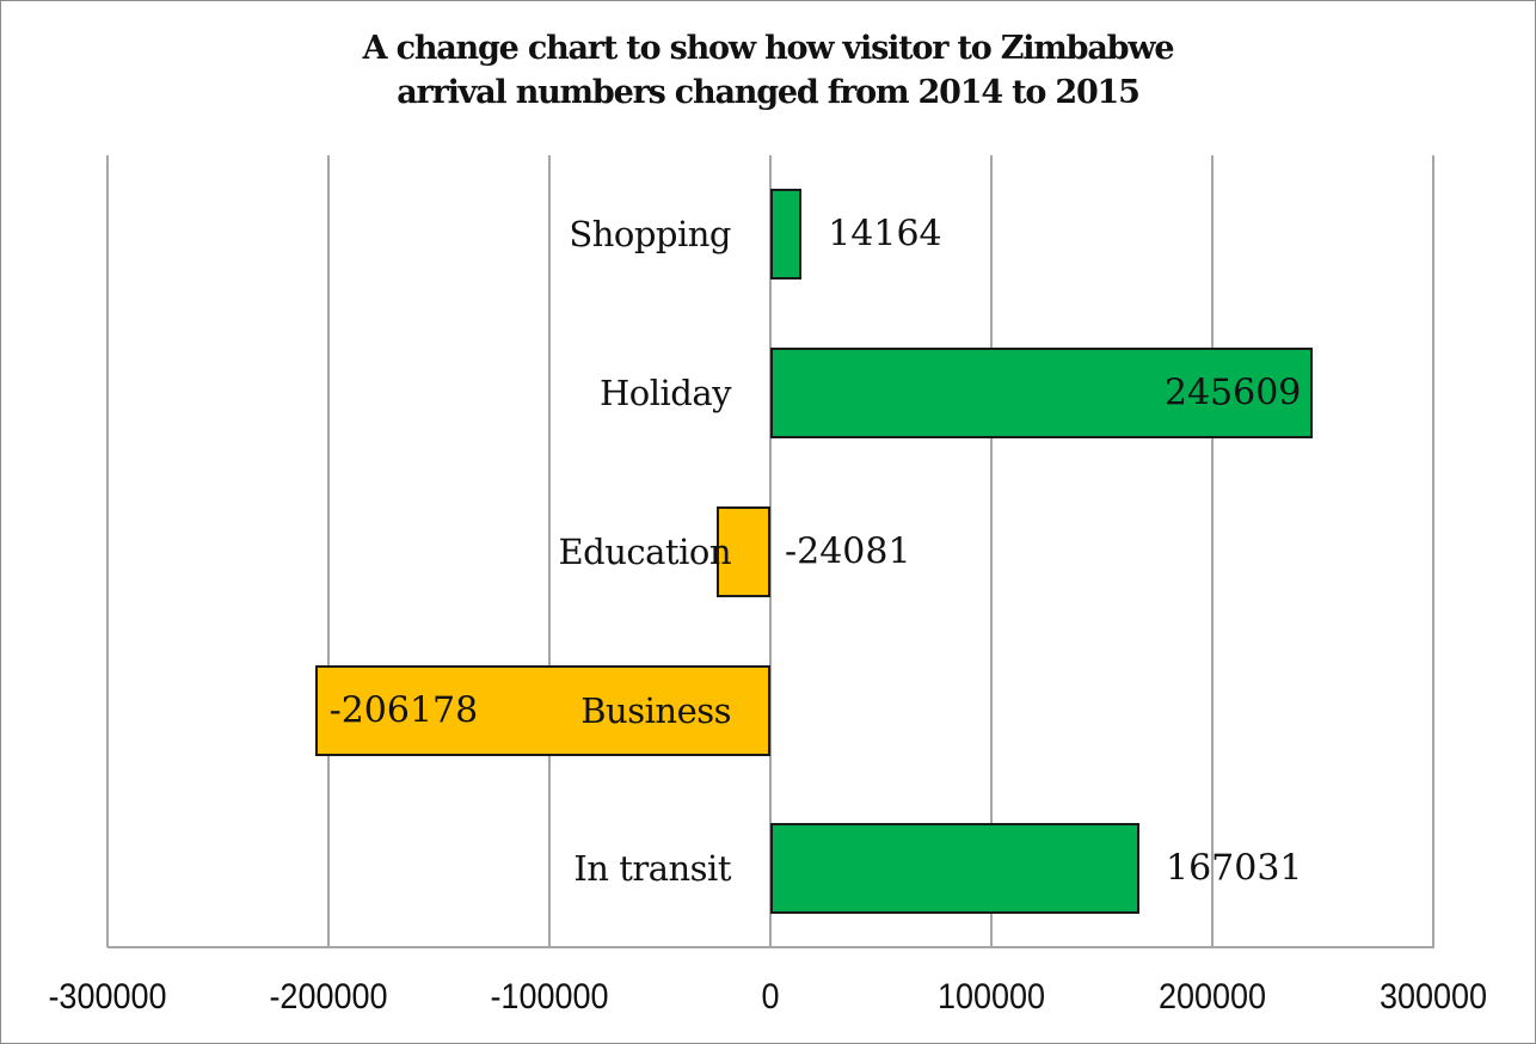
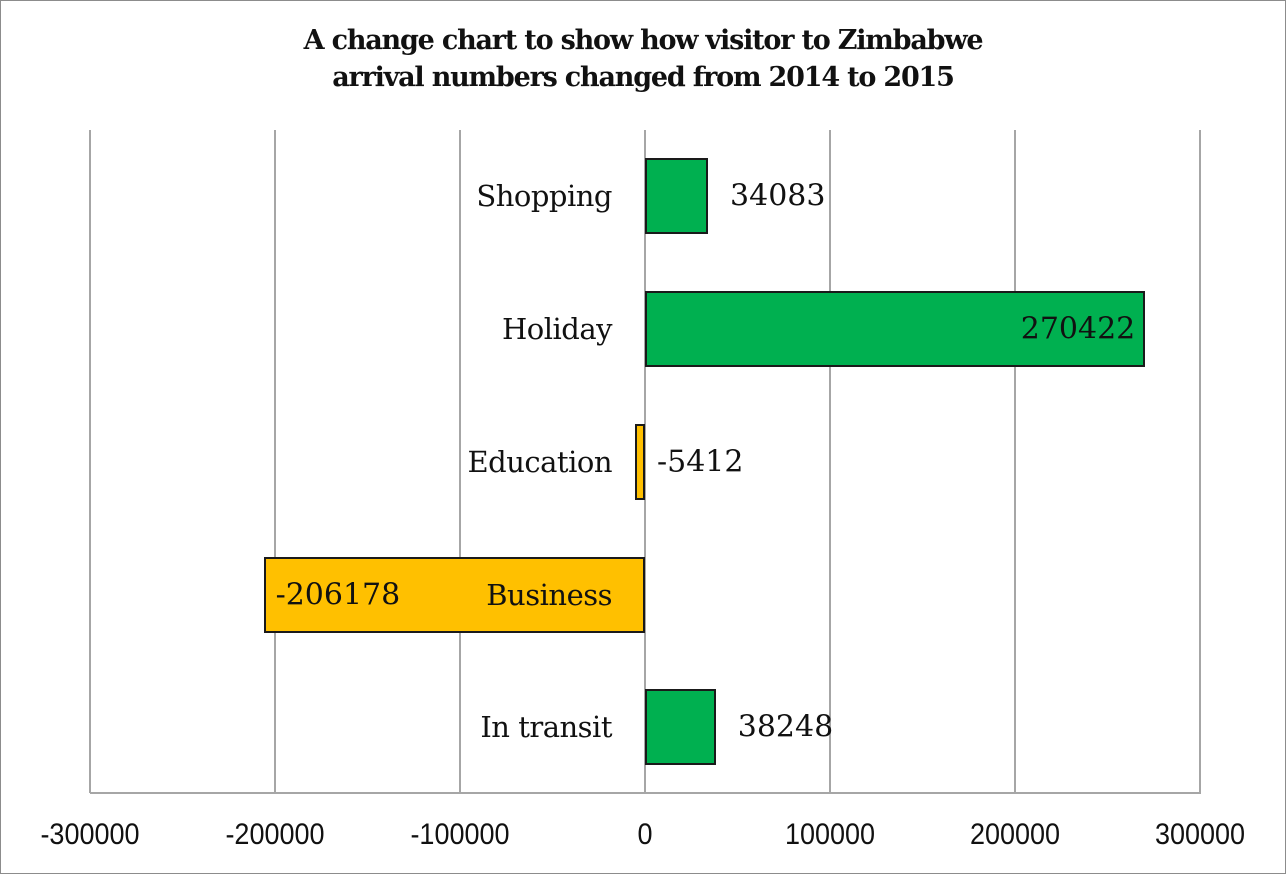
Shopping: 14164 -> 34083
Holiday: 245609 -> 270422
Education: -24081 -> -5412
In transit: 167031 -> 38248
